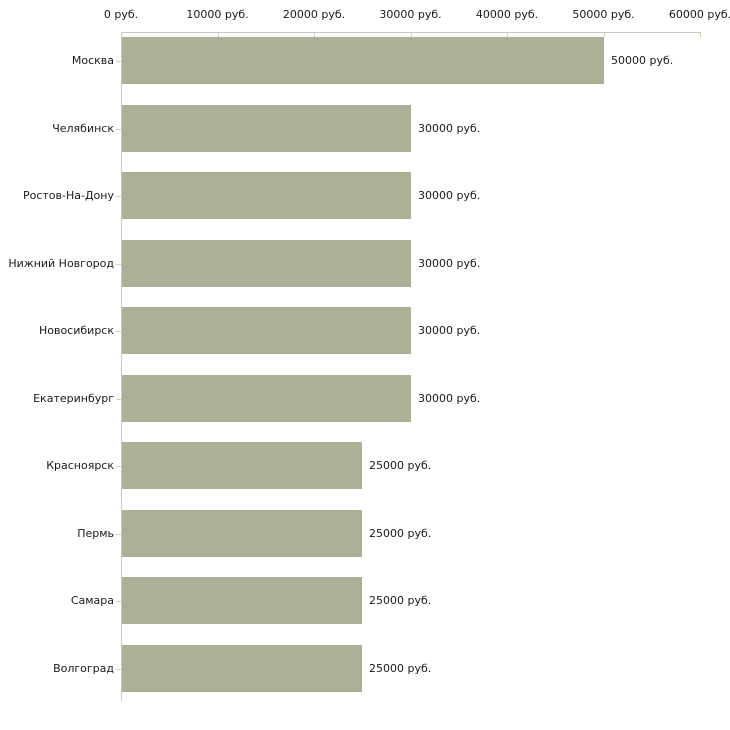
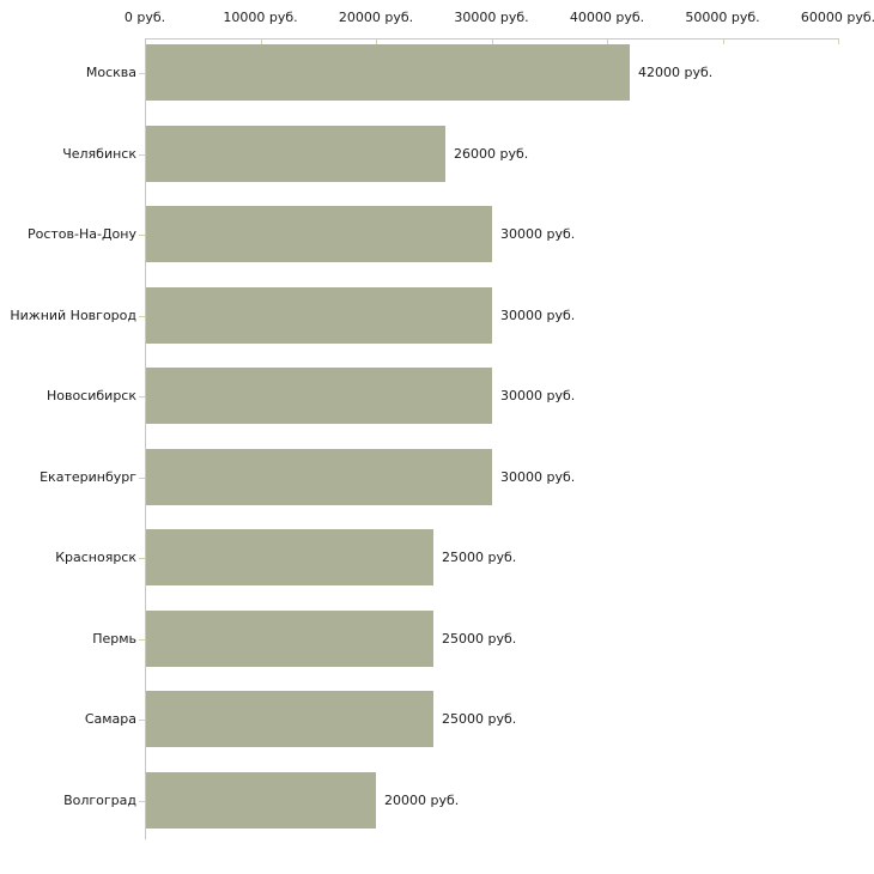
Москва: 50000 -> 42000
Челябинск: 30000 -> 26000
Волгоград: 25000 -> 20000
